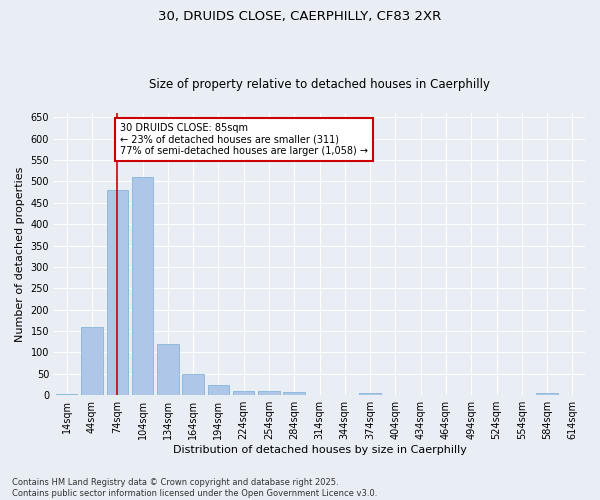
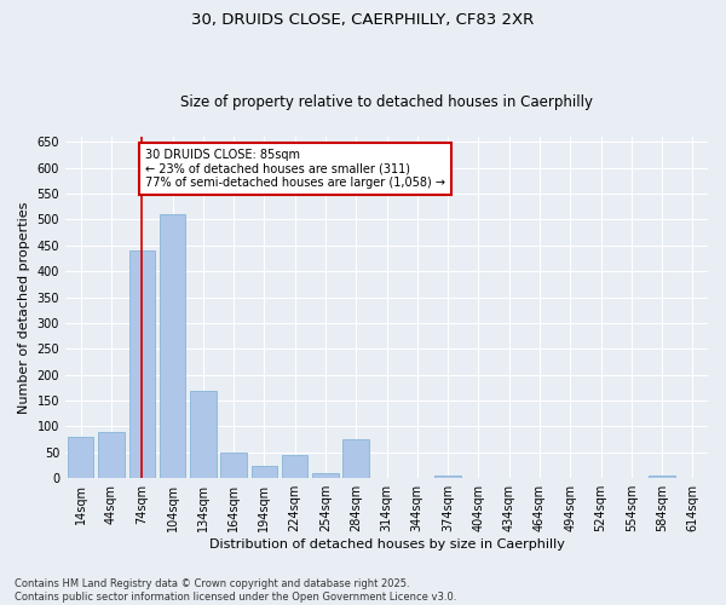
14sqm: 3 -> 80
44sqm: 160 -> 90
74sqm: 480 -> 440
134sqm: 120 -> 170
224sqm: 11 -> 45
284sqm: 7 -> 75
